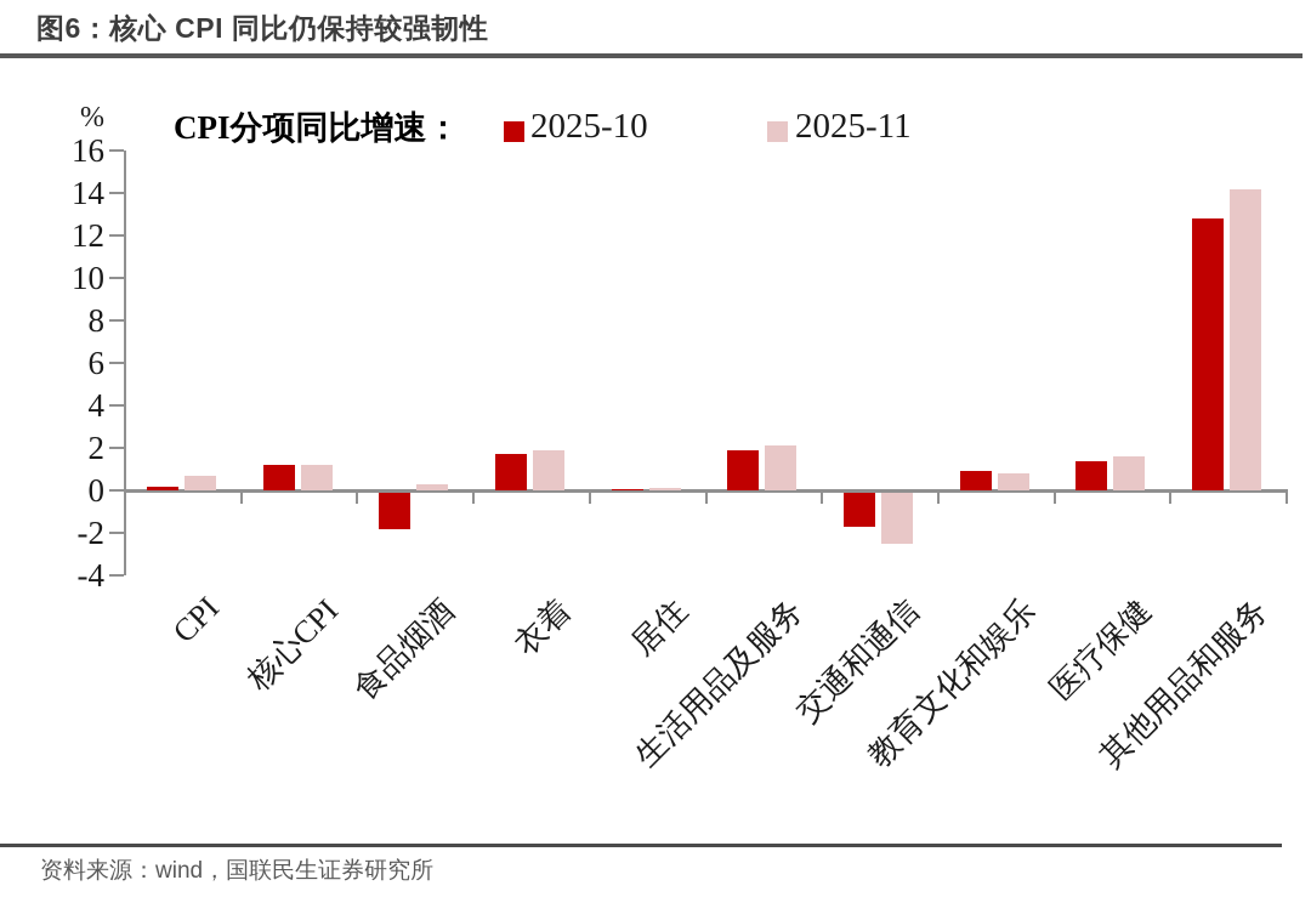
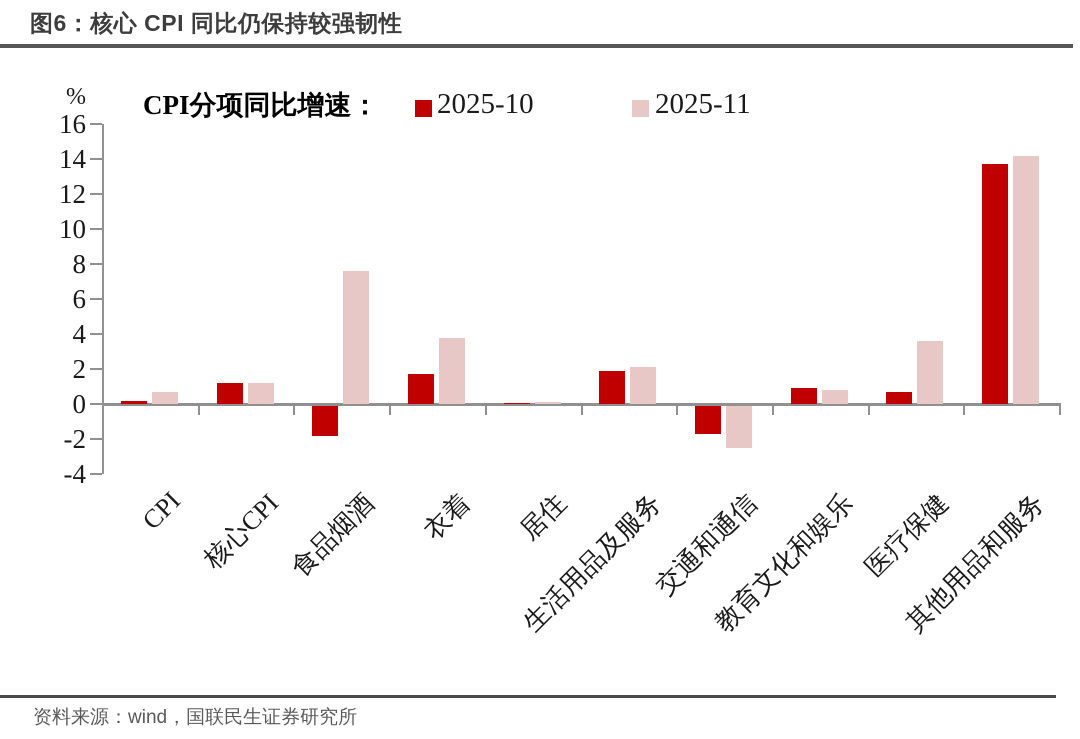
2025-11/食品烟酒: 0.3 -> 7.6
2025-11/衣着: 1.9 -> 3.8
2025-10/医疗保健: 1.4 -> 0.7
2025-11/医疗保健: 1.6 -> 3.6
2025-10/其他用品和服务: 12.8 -> 13.7
